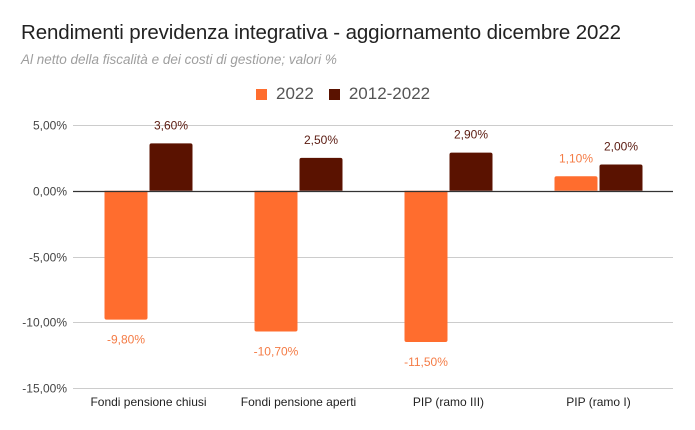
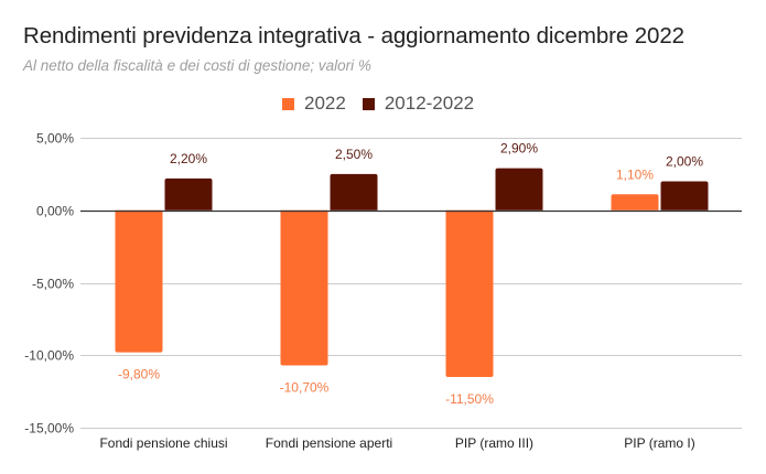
2012-2022/Fondi pensione chiusi: 3,60% -> 2,20%
